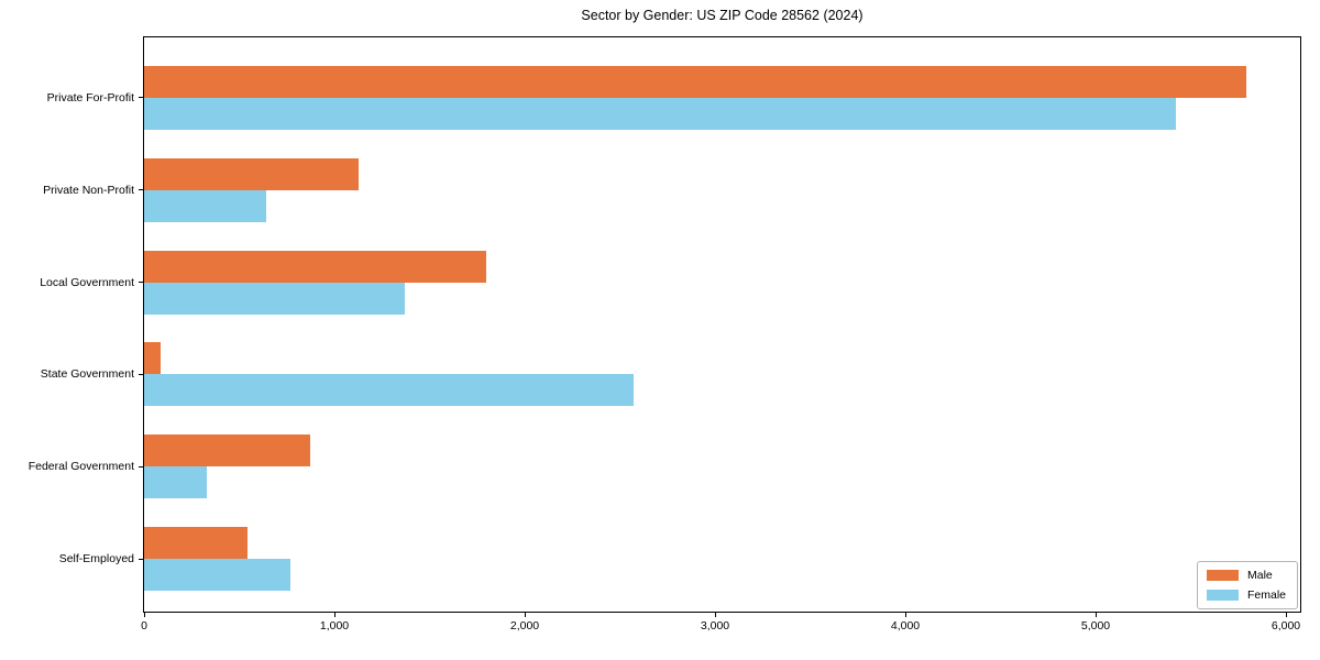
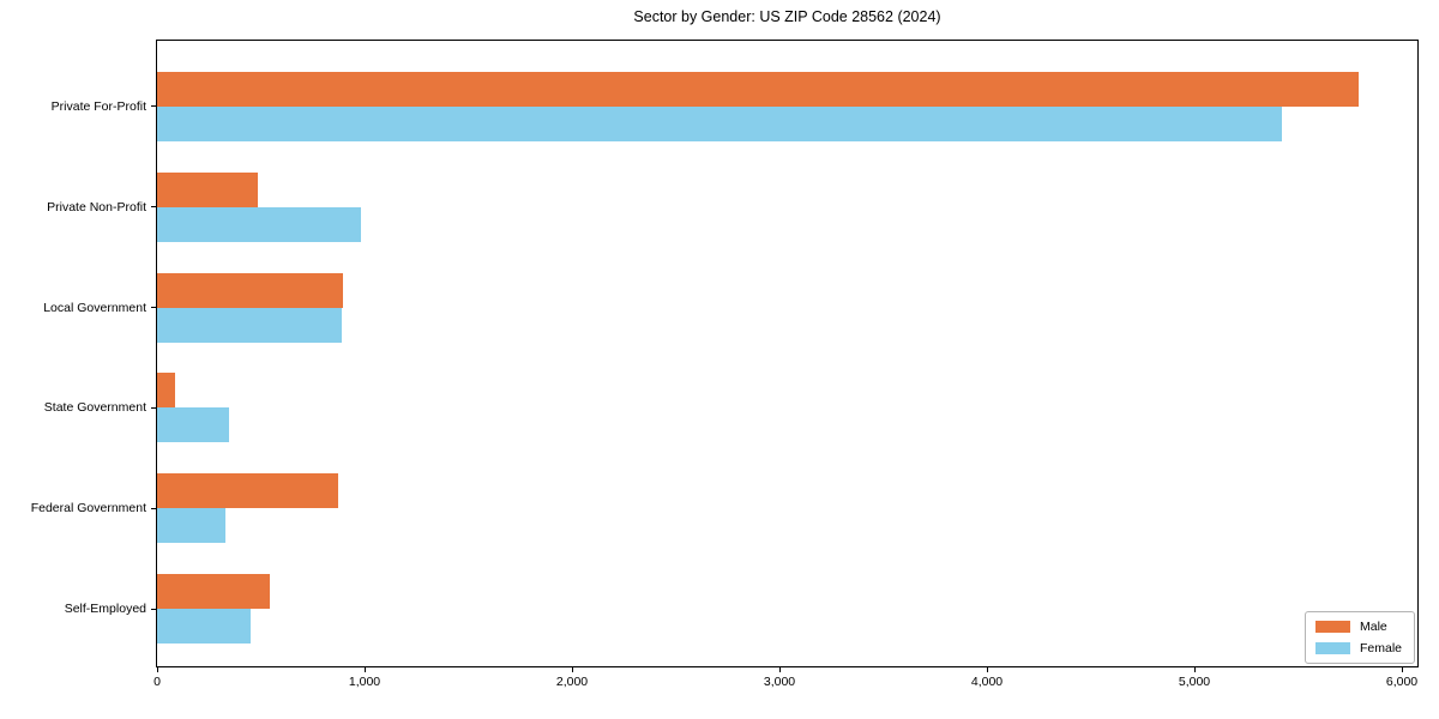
Male/Private Non-Profit: 1130 -> 490
Female/Private Non-Profit: 640 -> 980
Male/Local Government: 1800 -> 900
Female/Local Government: 1370 -> 890
Female/State Government: 2570 -> 350
Female/Self-Employed: 770 -> 450
